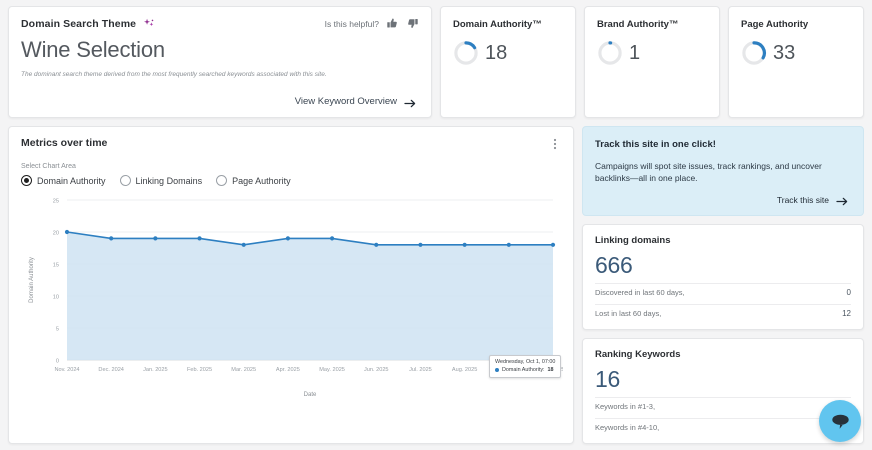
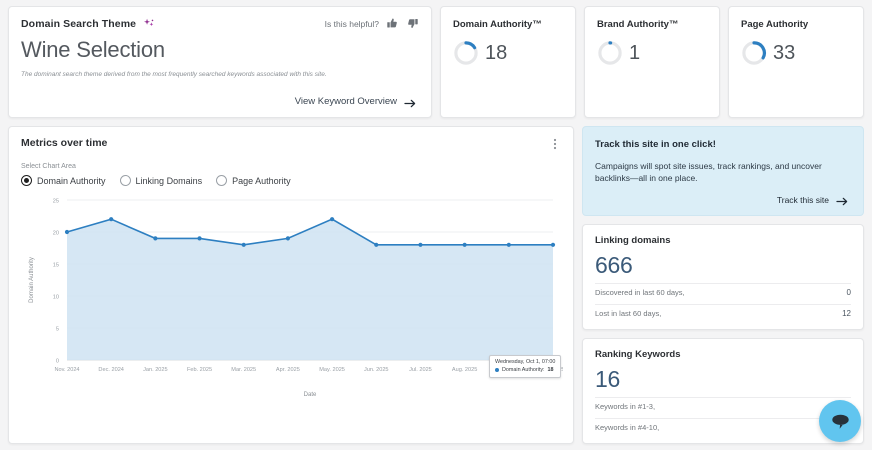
Dec. 2024: 19 -> 22
May. 2025: 19 -> 22
